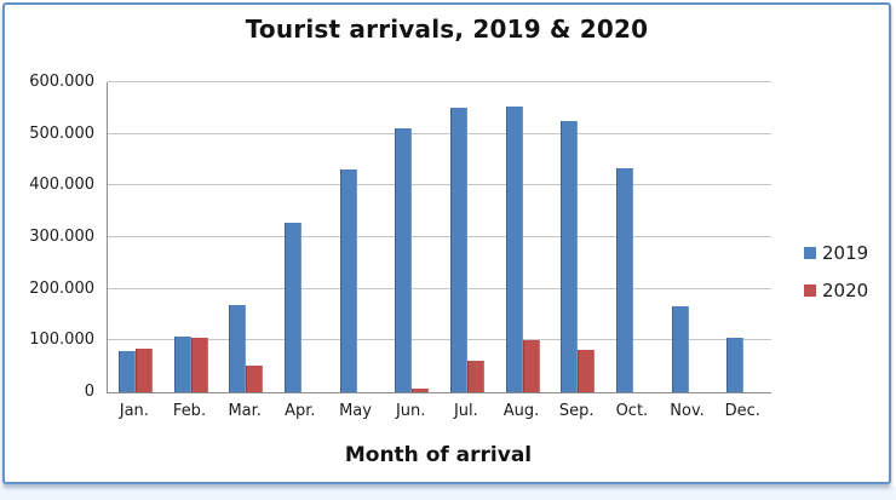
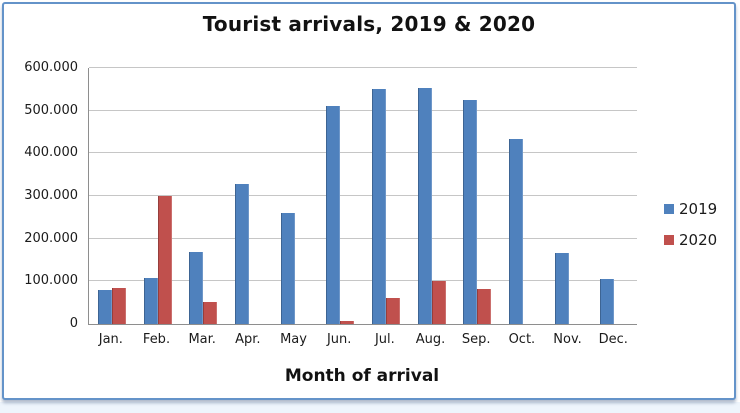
2020/Feb.: 110000 -> 300000
2019/May: 430000 -> 260000
